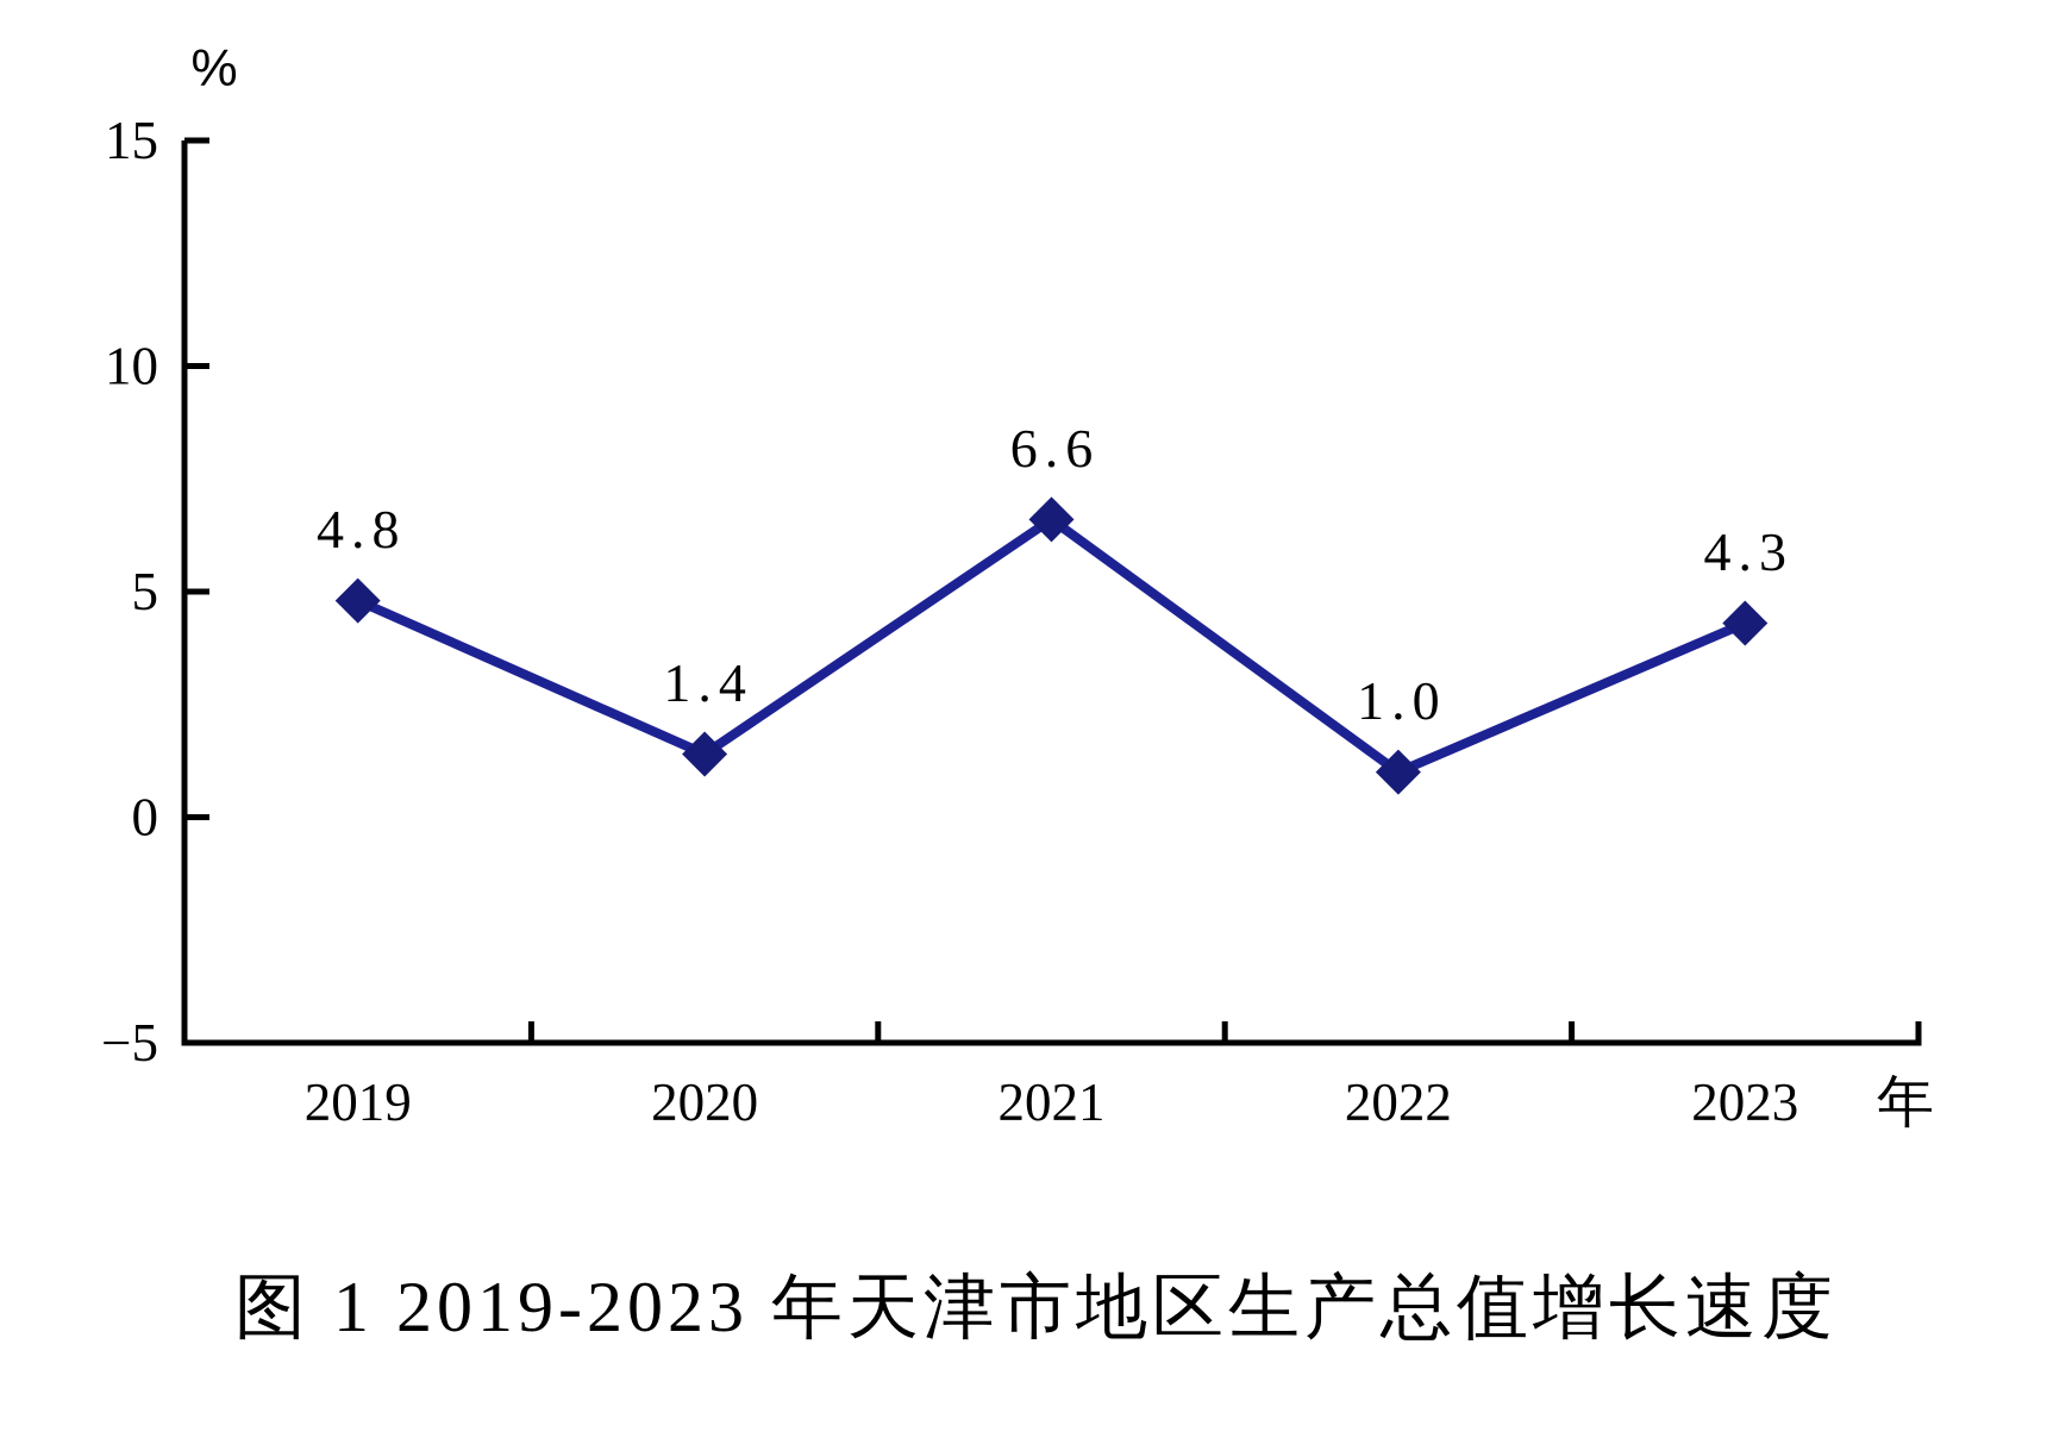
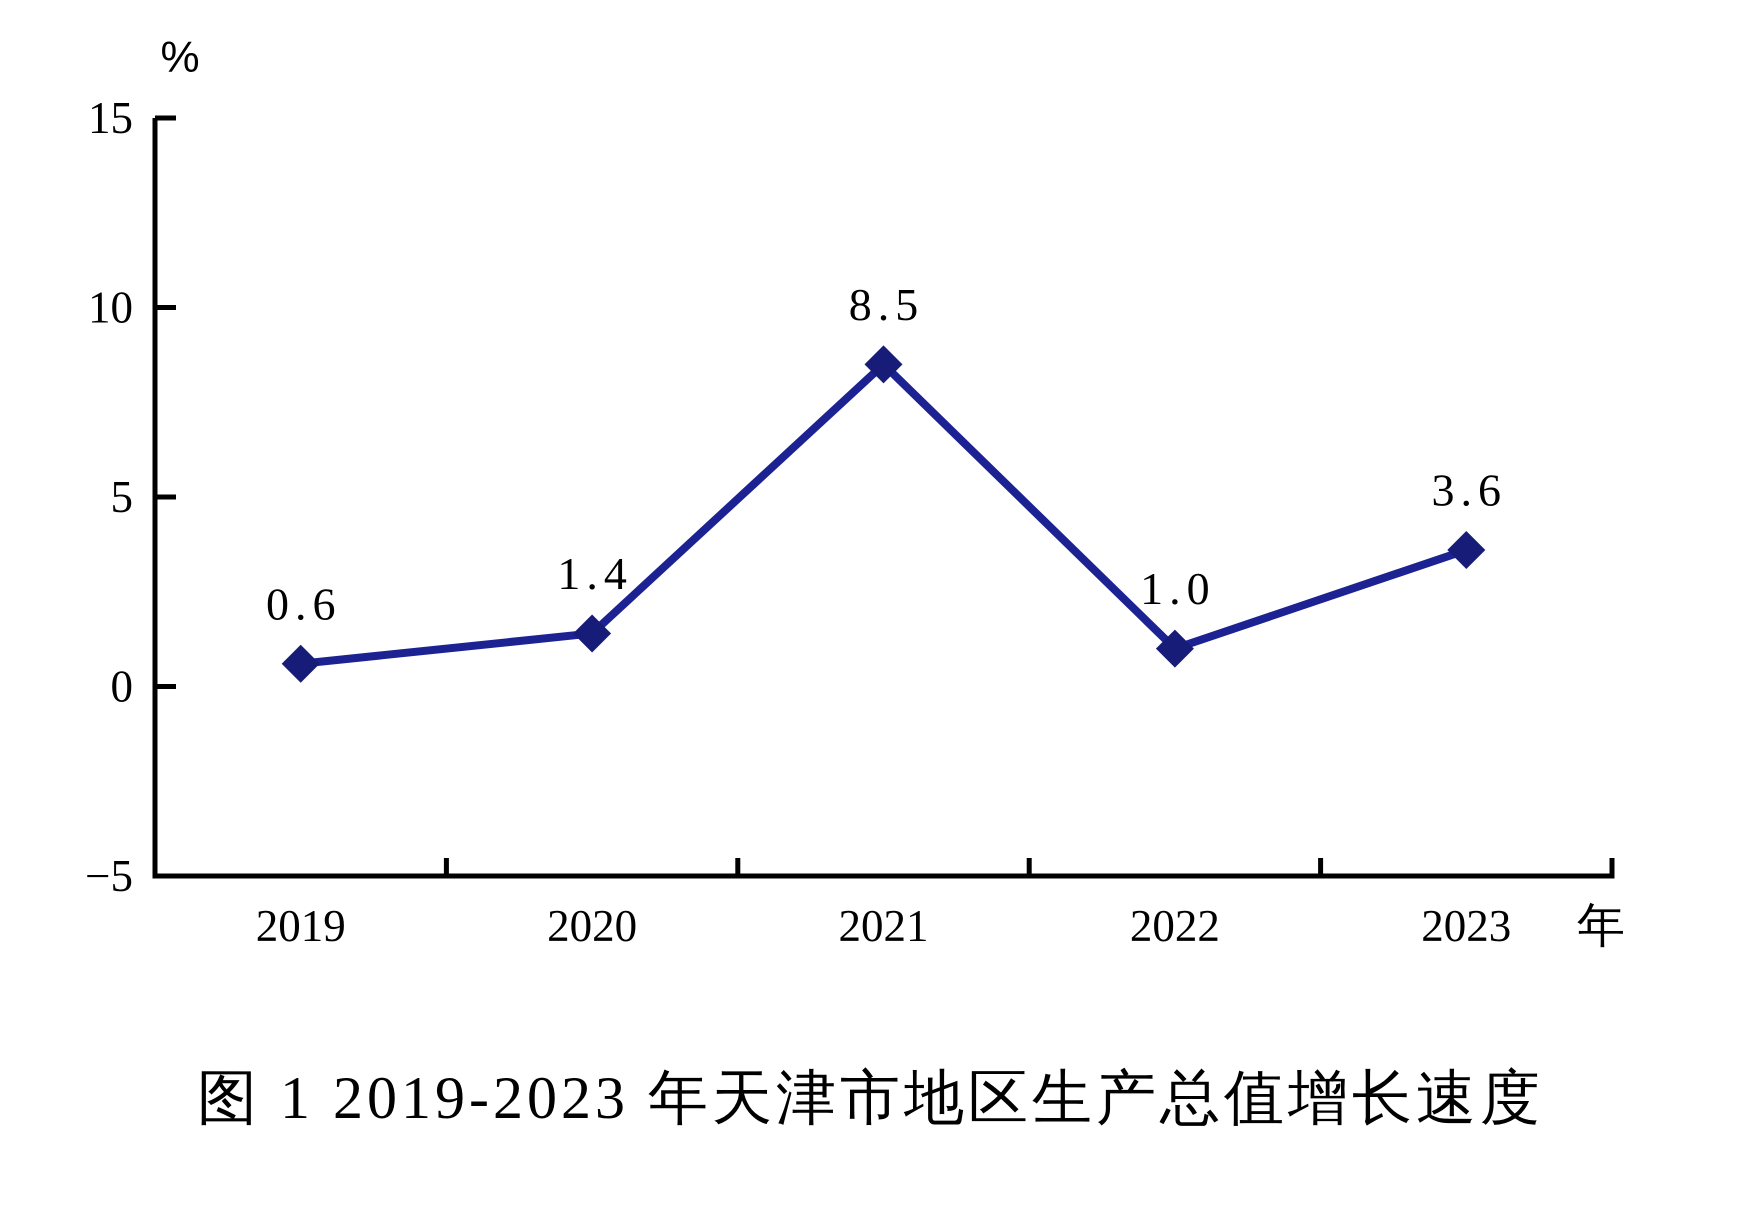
2019: 4.8 -> 0.6
2021: 6.6 -> 8.5
2023: 4.3 -> 3.6
